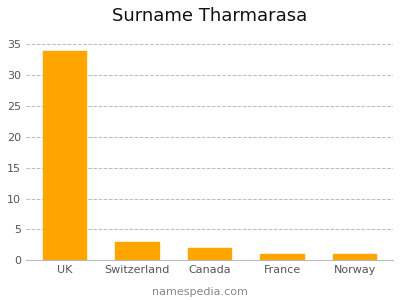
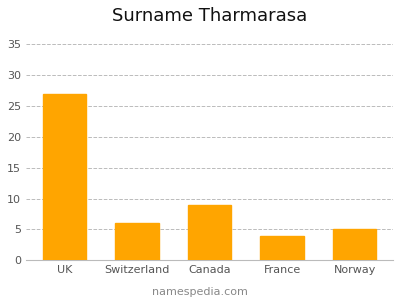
UK: 34 -> 27
Switzerland: 3 -> 6
Canada: 2 -> 9
France: 1 -> 4
Norway: 1 -> 5
